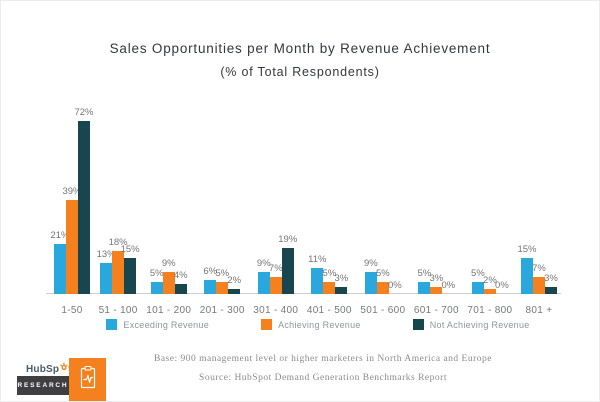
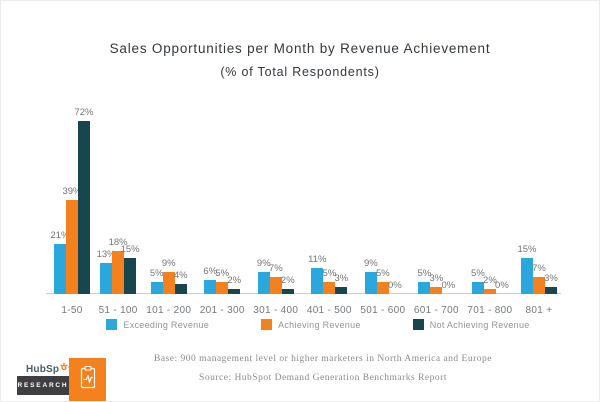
Not Achieving Revenue/301 - 400: 19% -> 2%
